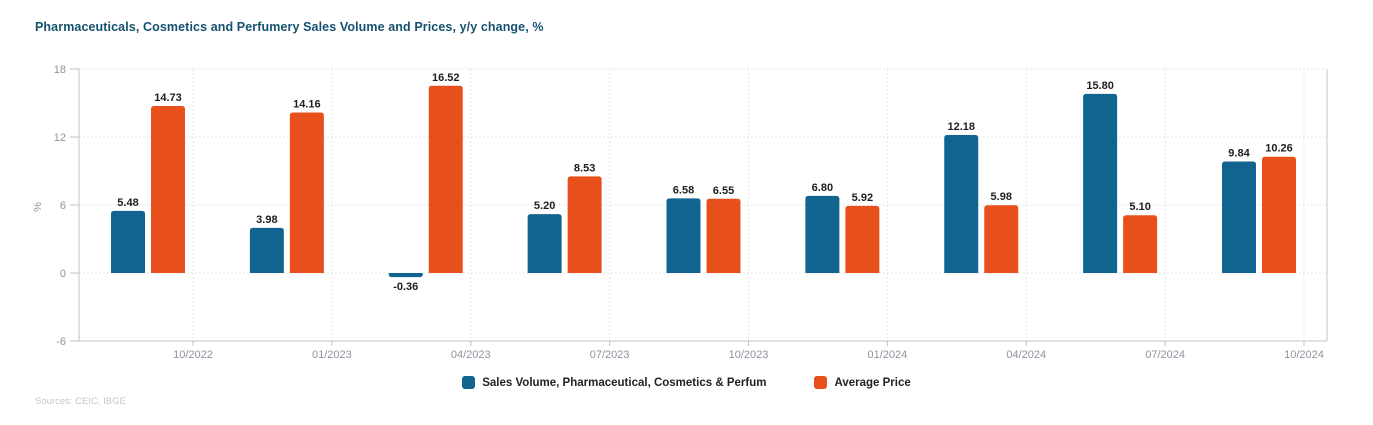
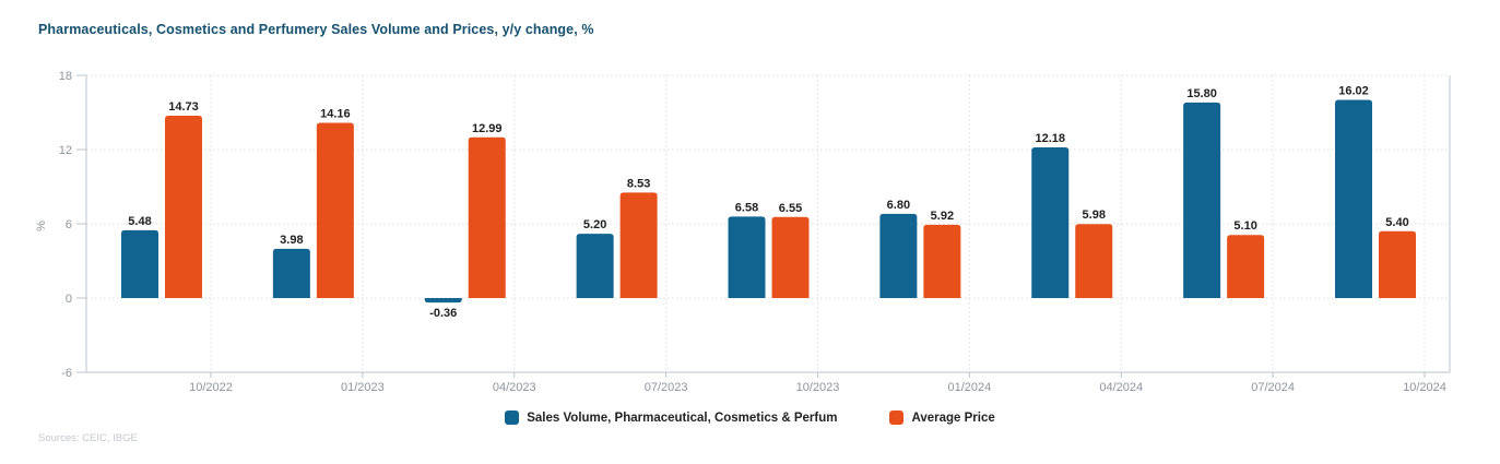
Average Price/04/2023: 16.52 -> 12.99
Sales Volume, Pharmaceutical, Cosmetics & Perfum/10/2024: 9.84 -> 16.02
Average Price/10/2024: 10.26 -> 5.40
